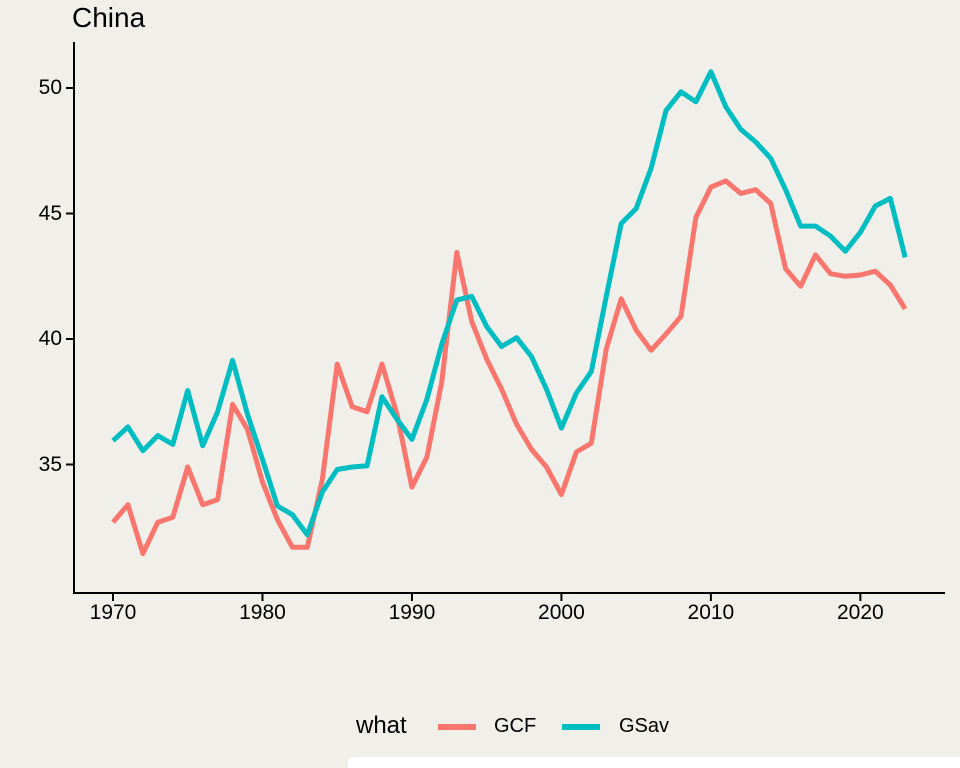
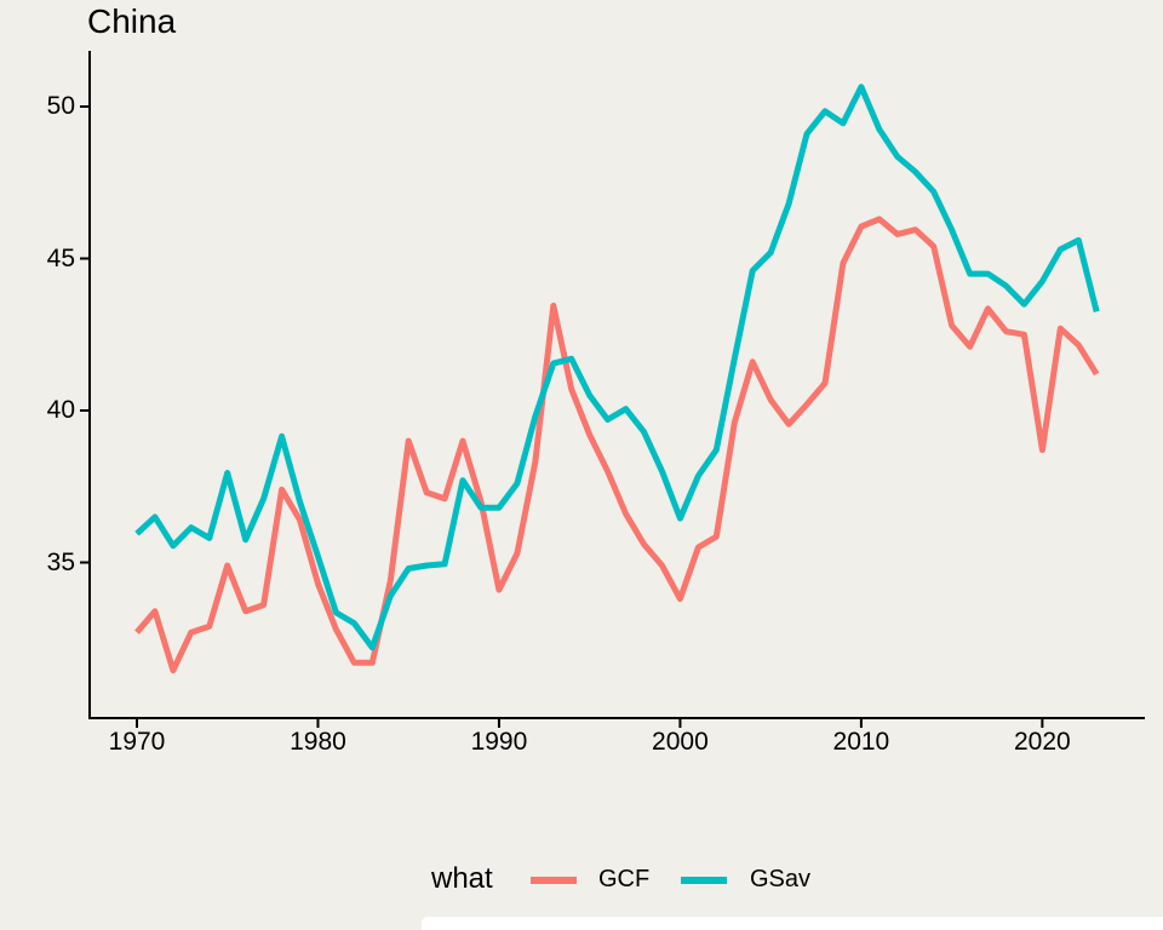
GSav/1990: 36.0 -> 36.8
GCF/2020: 42.5 -> 38.7
